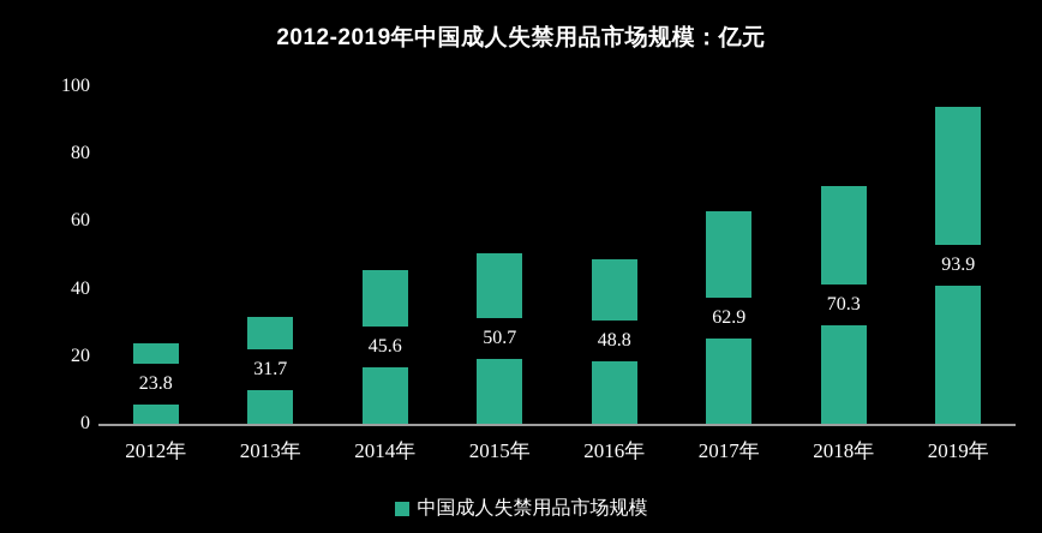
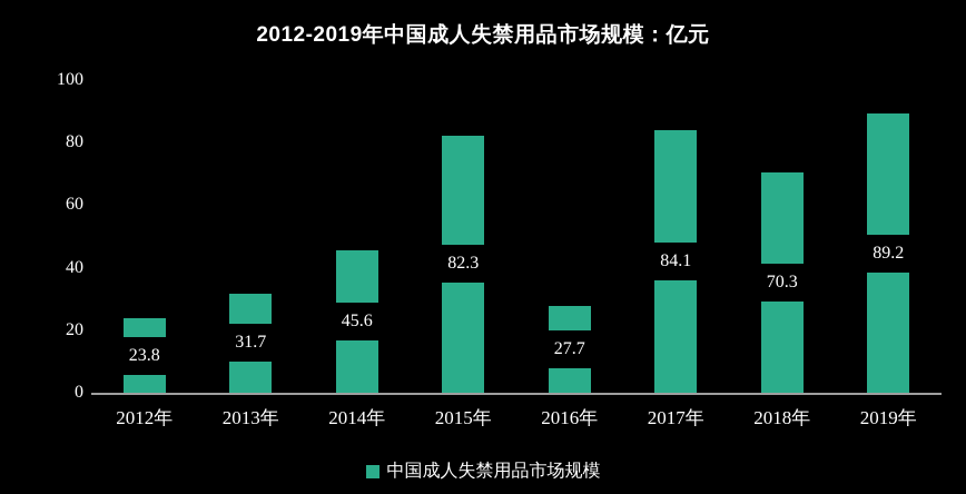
2015年: 50.7 -> 82.3
2016年: 48.8 -> 27.7
2017年: 62.9 -> 84.1
2019年: 93.9 -> 89.2
